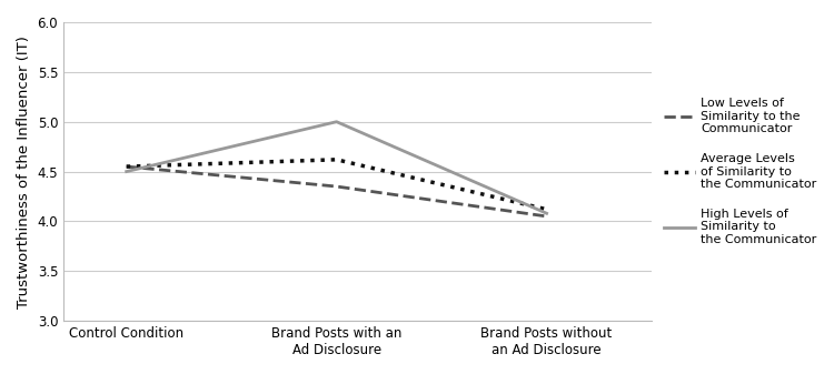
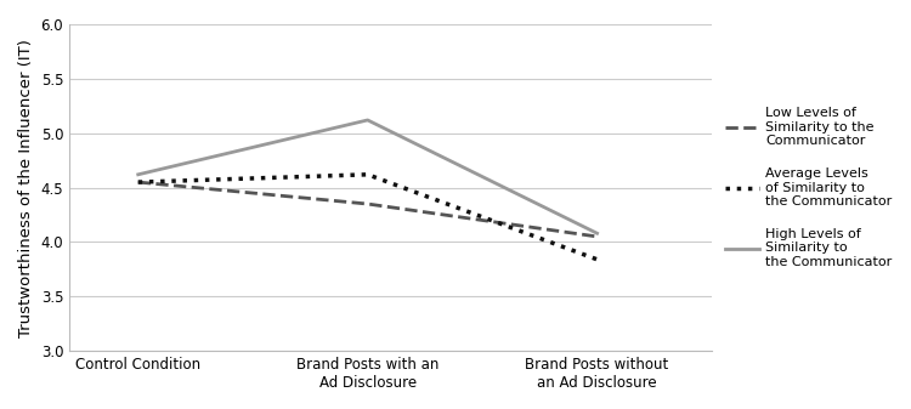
High Levels of Similarity to the Communicator/Control Condition: 4.50 -> 4.62
High Levels of Similarity to the Communicator/Brand Posts with an Ad Disclosure: 5.00 -> 5.12
Average Levels of Similarity to the Communicator/Brand Posts without an Ad Disclosure: 4.12 -> 3.84
